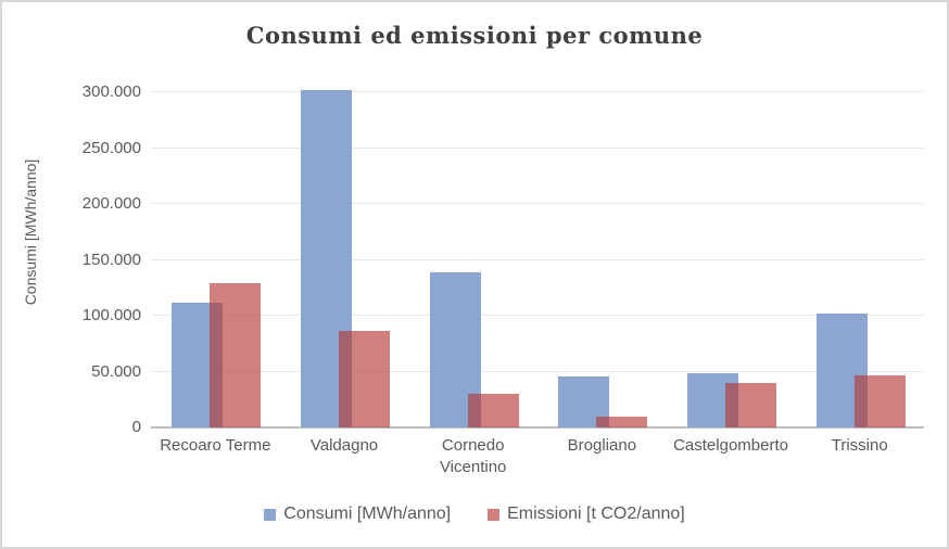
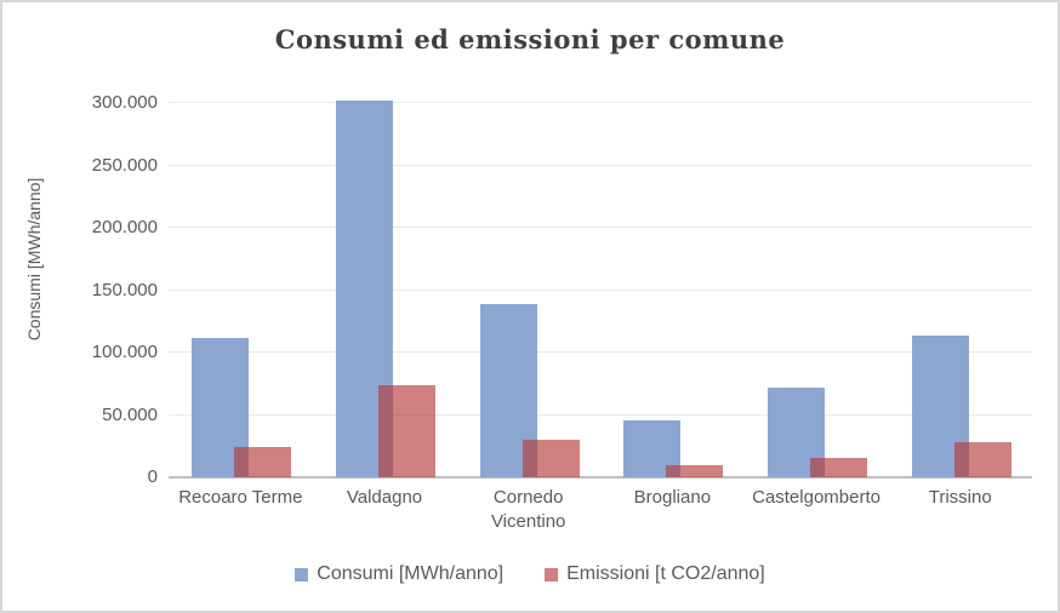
Emissioni [t CO2/anno]/Recoaro Terme: 129000 -> 24000
Emissioni [t CO2/anno]/Valdagno: 86000 -> 74000
Consumi [MWh/anno]/Castelgomberto: 49000 -> 72000
Emissioni [t CO2/anno]/Castelgomberto: 40000 -> 16000
Consumi [MWh/anno]/Trissino: 102000 -> 114000
Emissioni [t CO2/anno]/Trissino: 47000 -> 28000
